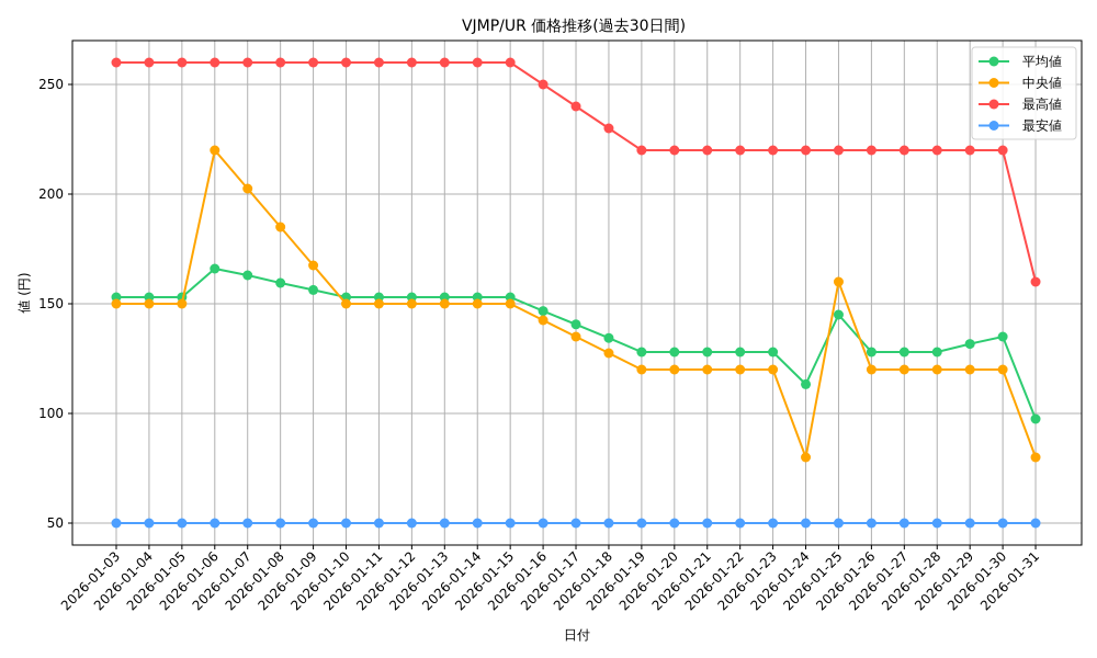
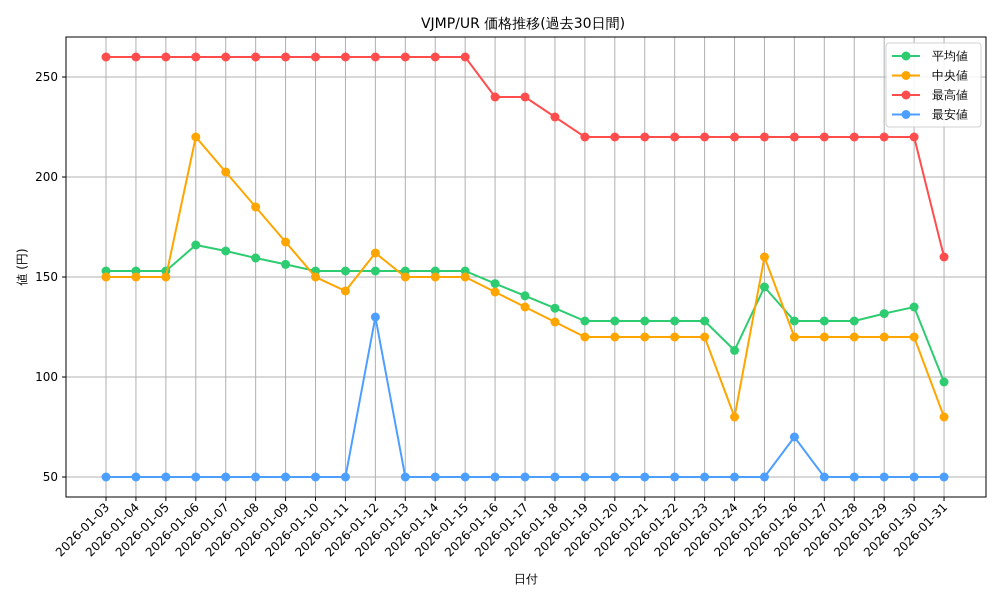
中央値/2026-01-11: 150 -> 143
中央値/2026-01-12: 150 -> 162
最安値/2026-01-12: 50 -> 130
最高値/2026-01-16: 250 -> 240
最安値/2026-01-26: 50 -> 70
